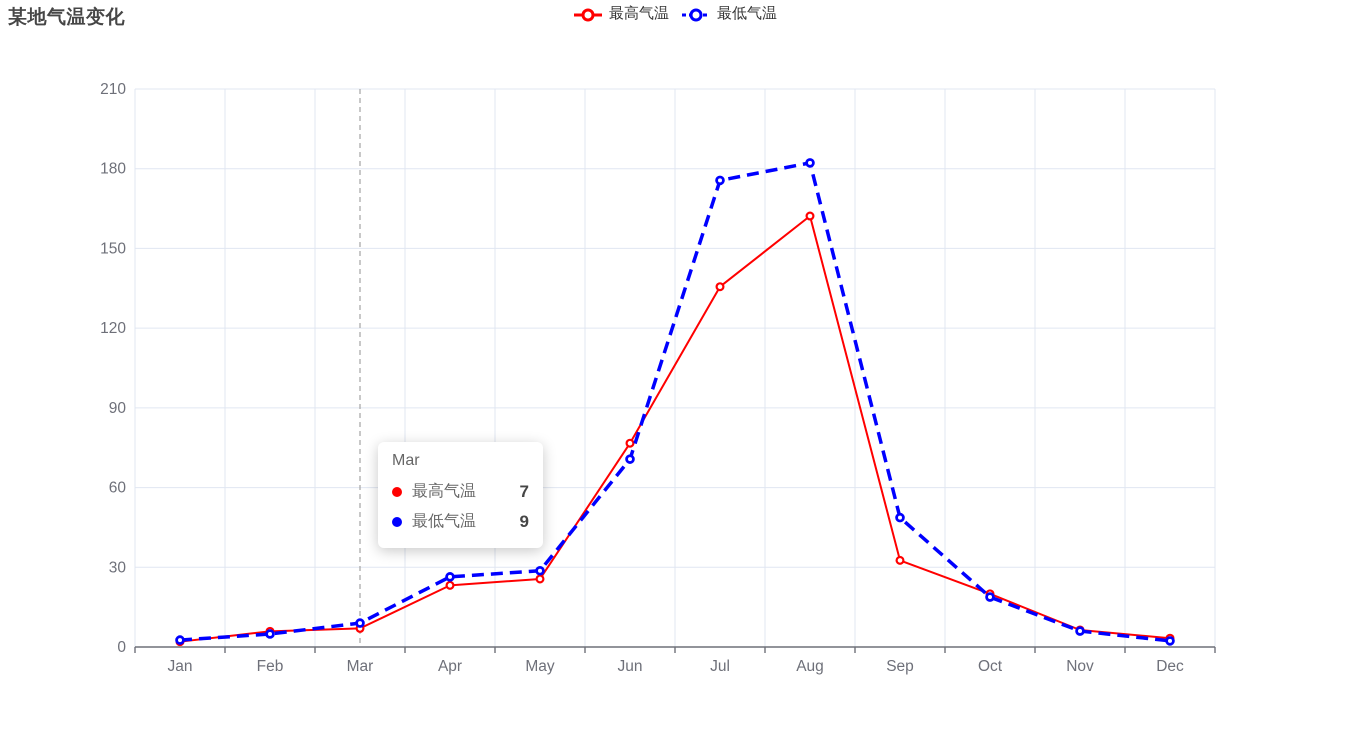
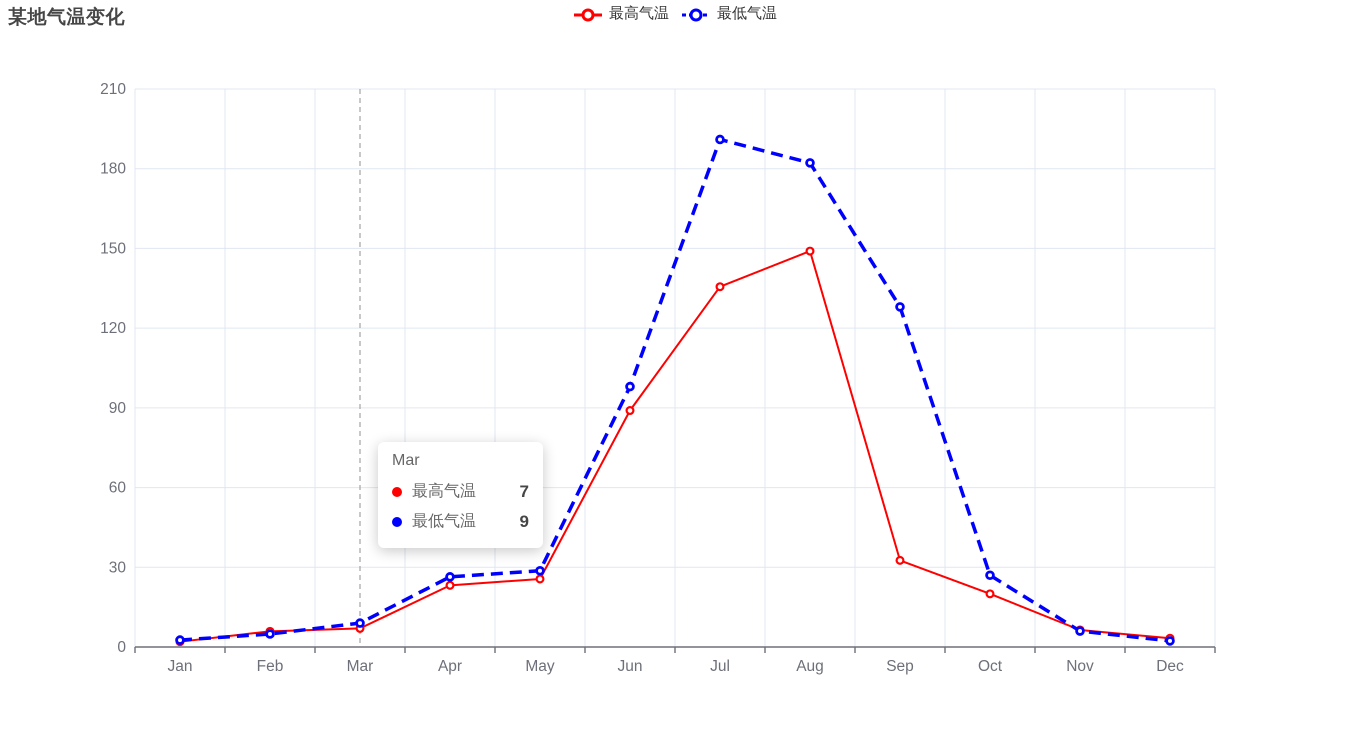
最高气温/Jun: 77 -> 89
最低气温/Jun: 71 -> 98
最低气温/Jul: 176 -> 191
最高气温/Aug: 162 -> 149
最低气温/Sep: 49 -> 128
最低气温/Oct: 19 -> 27
